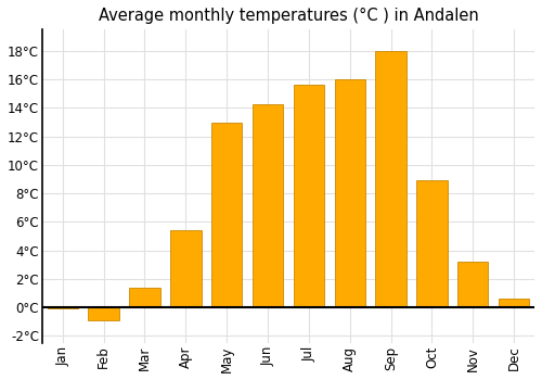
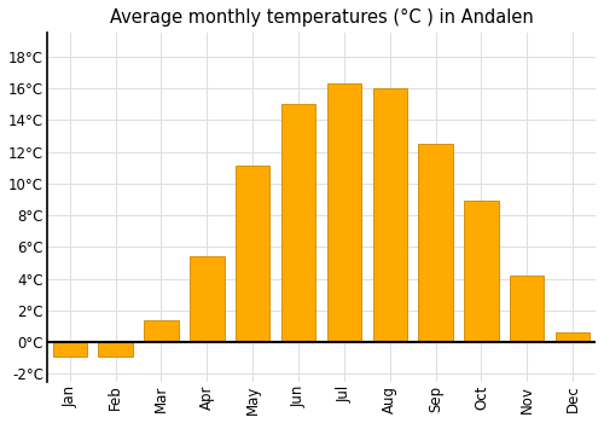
Jan: -0.1°C -> -0.9°C
May: 13.0°C -> 11.1°C
Jun: 14.3°C -> 15.0°C
Jul: 15.6°C -> 16.3°C
Sep: 18.0°C -> 12.5°C
Nov: 3.2°C -> 4.2°C
